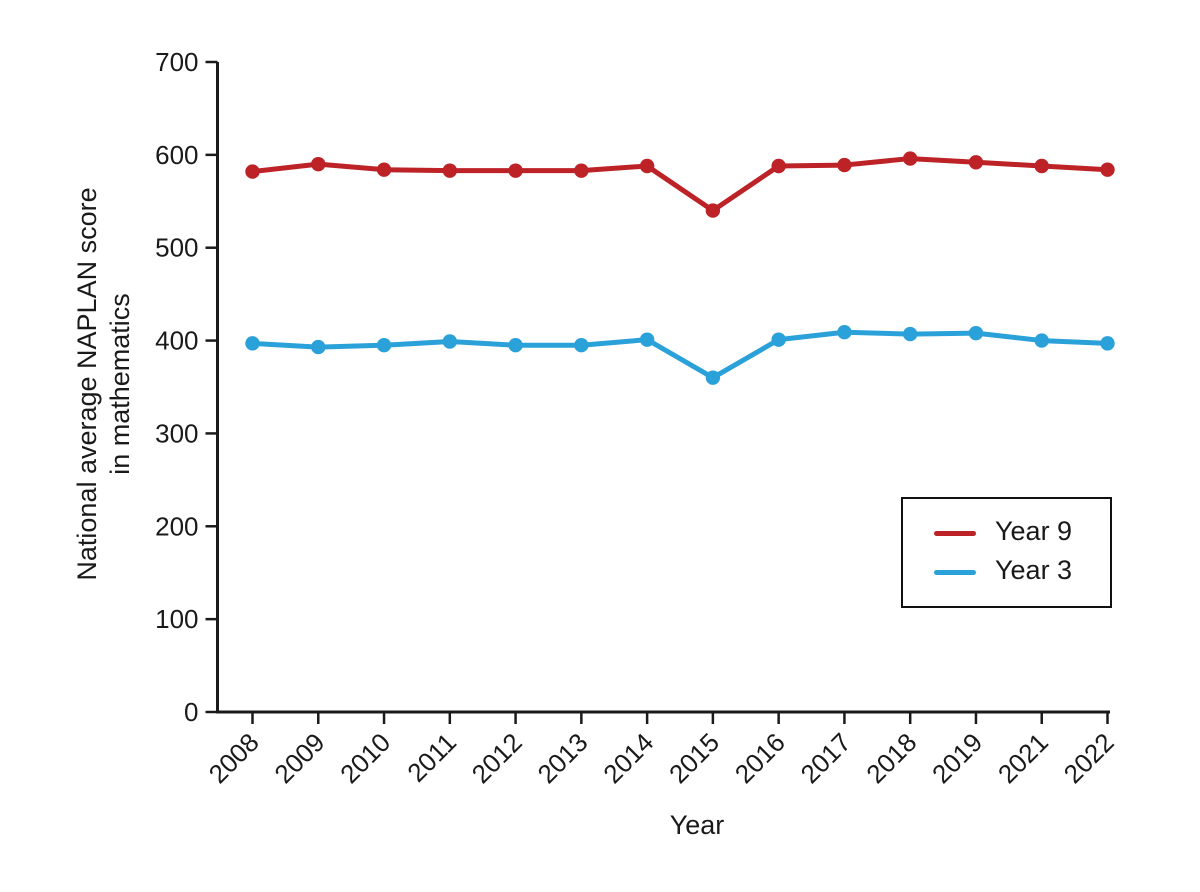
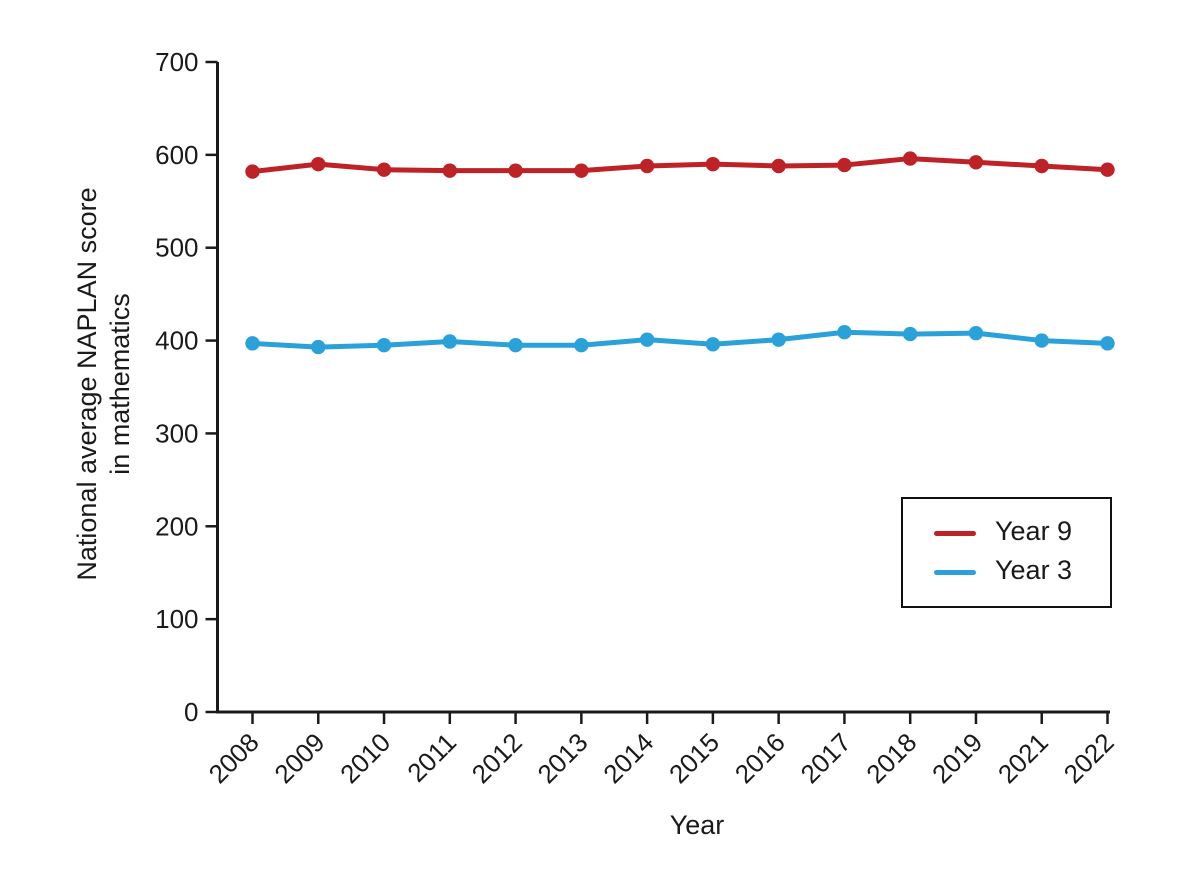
Year 9/2015: 540 -> 590
Year 3/2015: 360 -> 400
